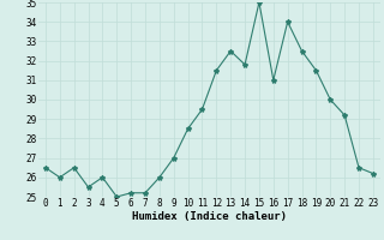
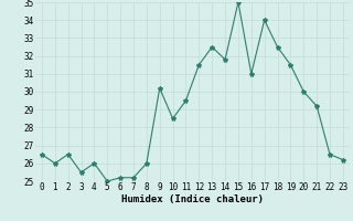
9: 27.0 -> 30.2
